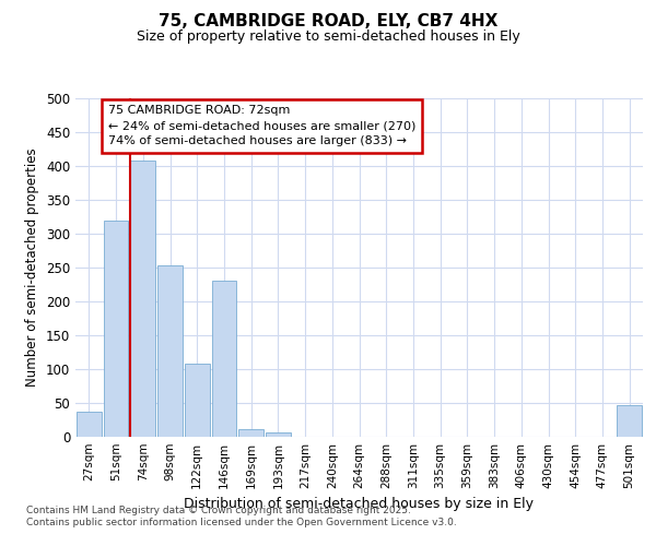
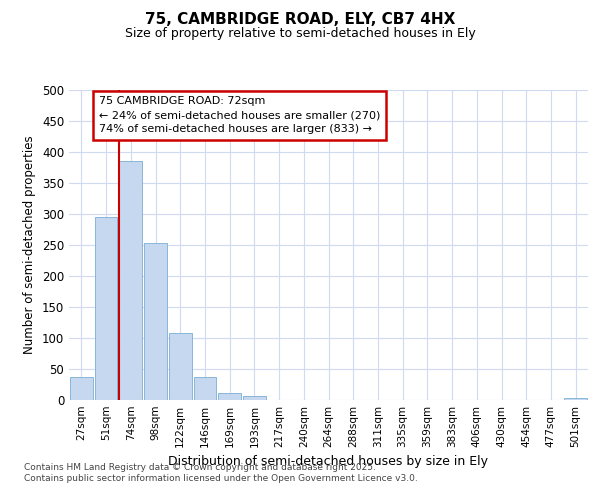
51sqm: 320 -> 295
74sqm: 408 -> 385
146sqm: 230 -> 37
501sqm: 46 -> 3
